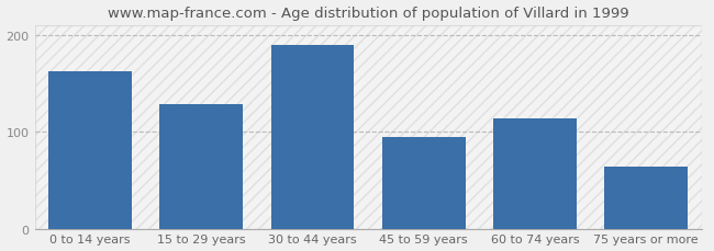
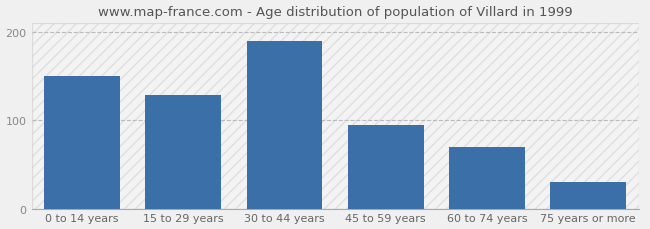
0 to 14 years: 162 -> 150
60 to 74 years: 114 -> 70
75 years or more: 64 -> 30
